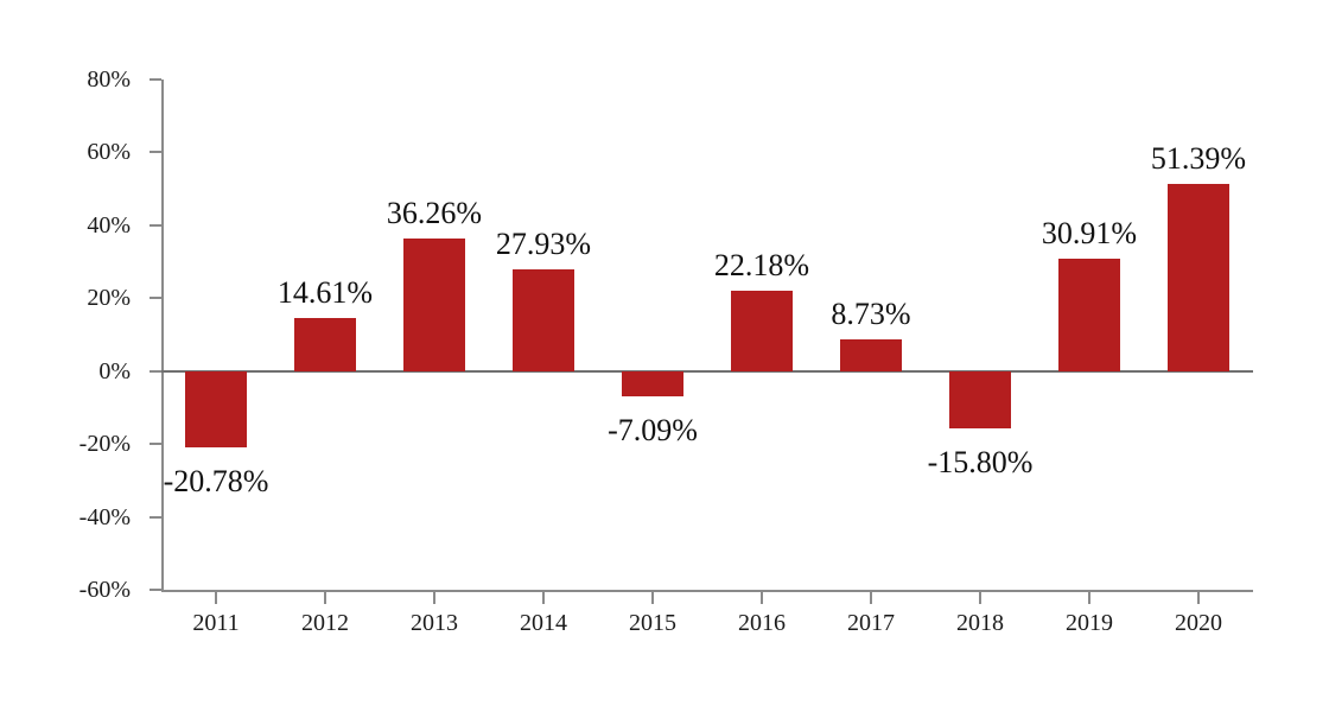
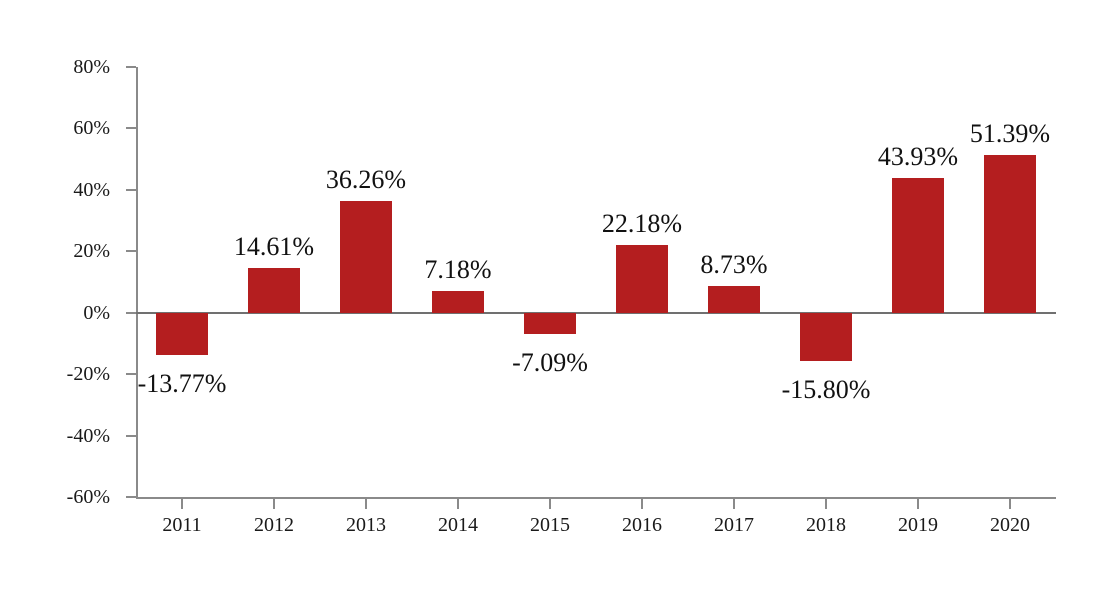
2011: -20.78% -> -13.77%
2014: 27.93% -> 7.18%
2019: 30.91% -> 43.93%
